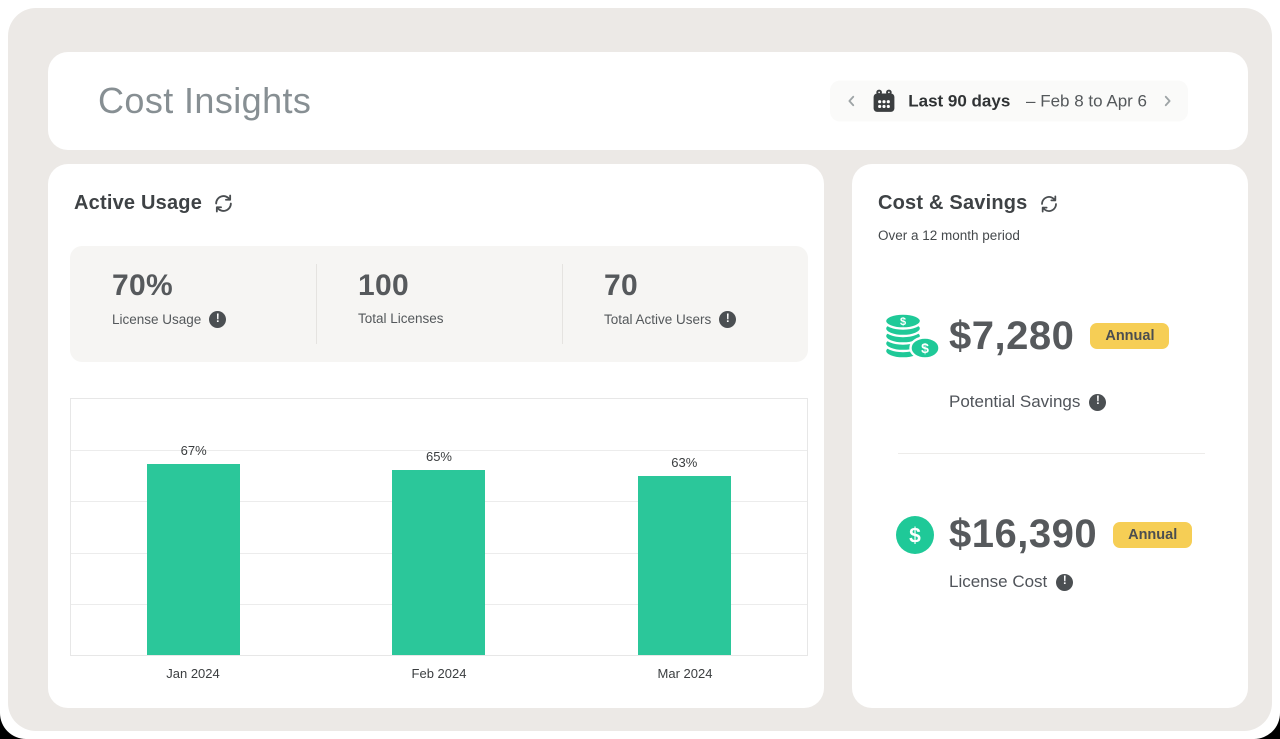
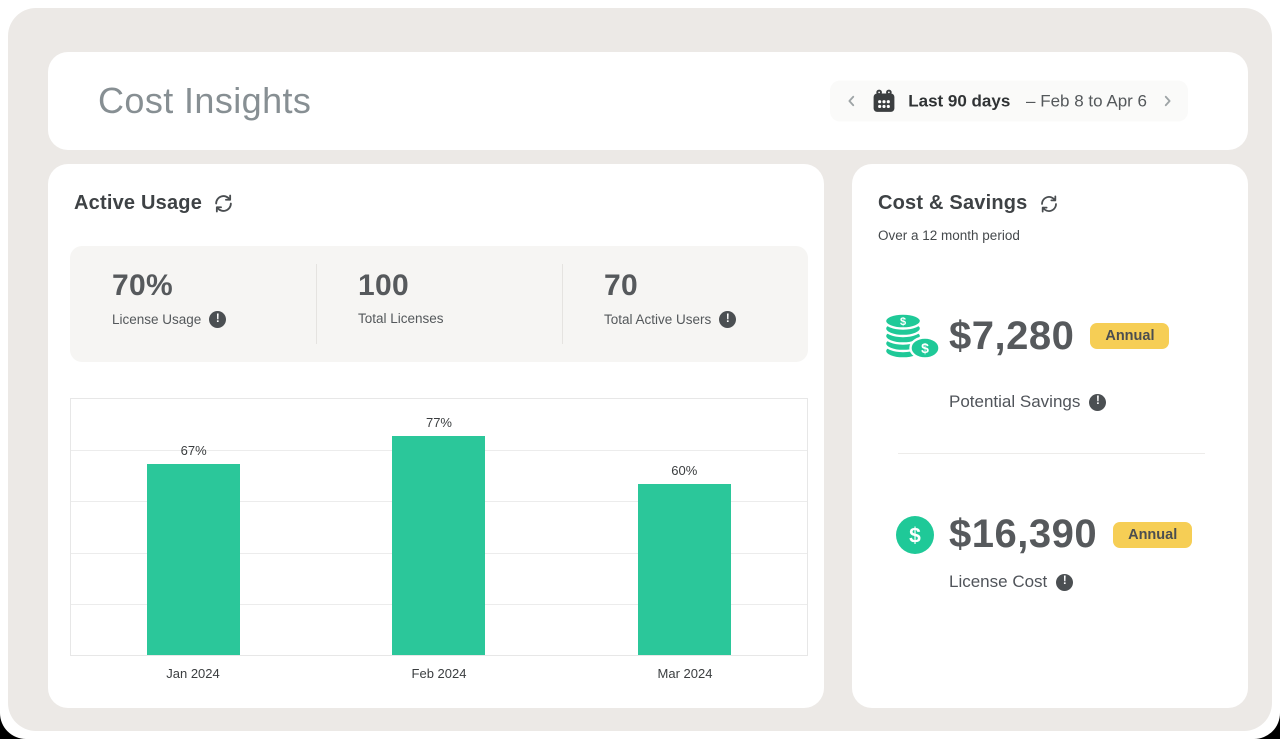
Feb 2024: 65% -> 77%
Mar 2024: 63% -> 60%
